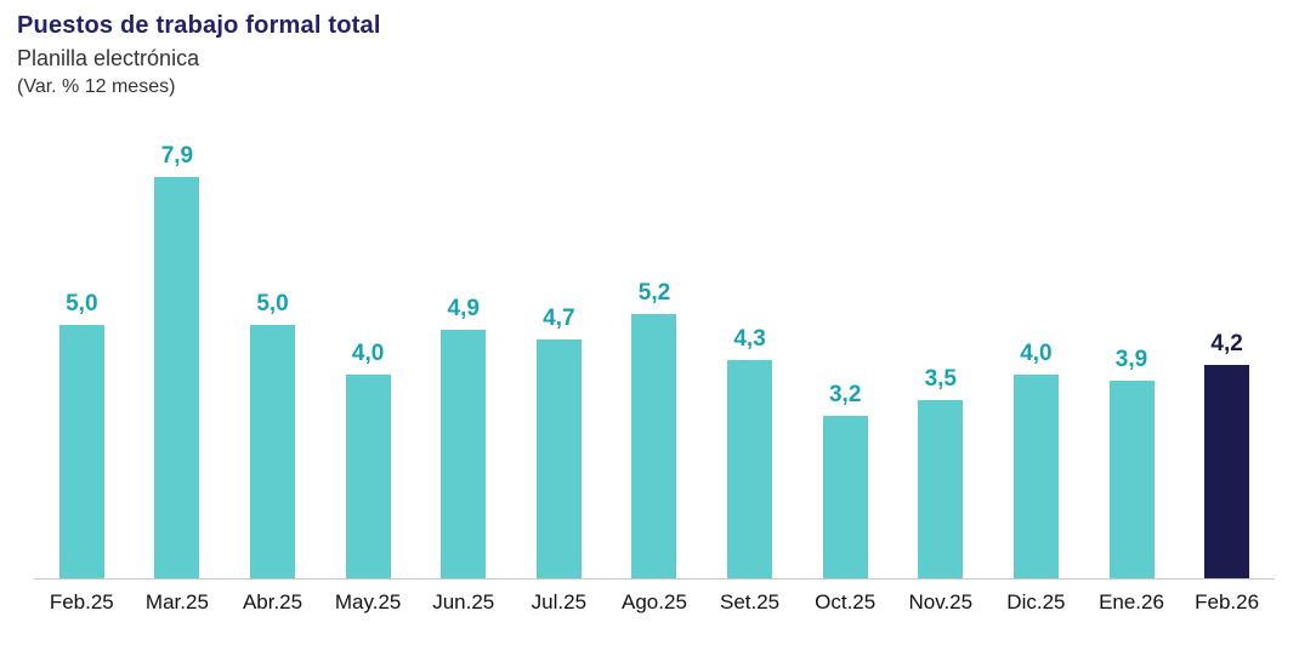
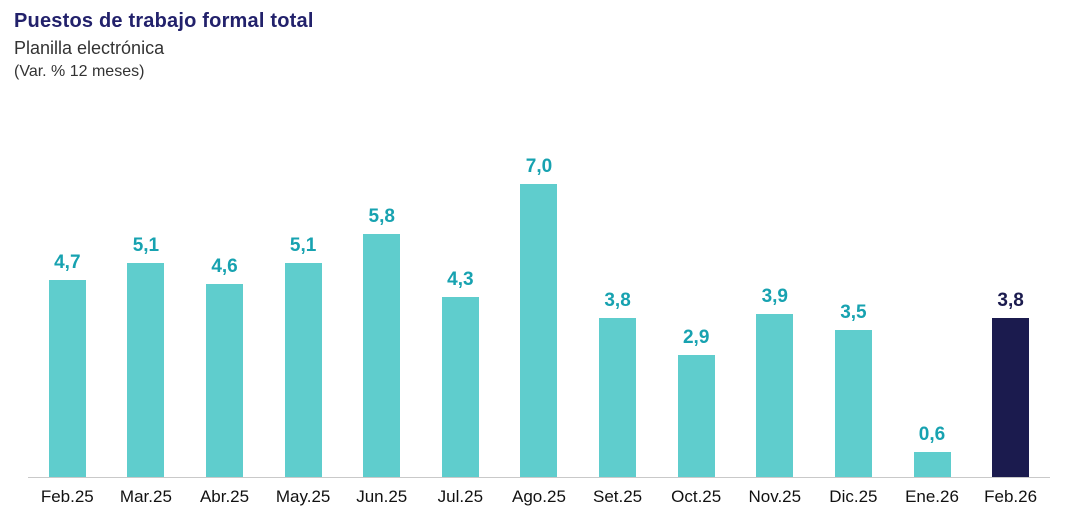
Feb.25: 5,0 -> 4,7
Mar.25: 7,9 -> 5,1
Abr.25: 5,0 -> 4,6
May.25: 4,0 -> 5,1
Jun.25: 4,9 -> 5,8
Jul.25: 4,7 -> 4,3
Ago.25: 5,2 -> 7,0
Set.25: 4,3 -> 3,8
Oct.25: 3,2 -> 2,9
Nov.25: 3,5 -> 3,9
Dic.25: 4,0 -> 3,5
Ene.26: 3,9 -> 0,6
Feb.26: 4,2 -> 3,8
